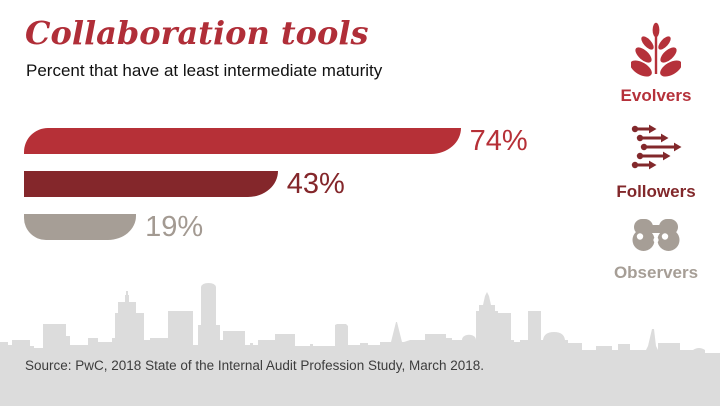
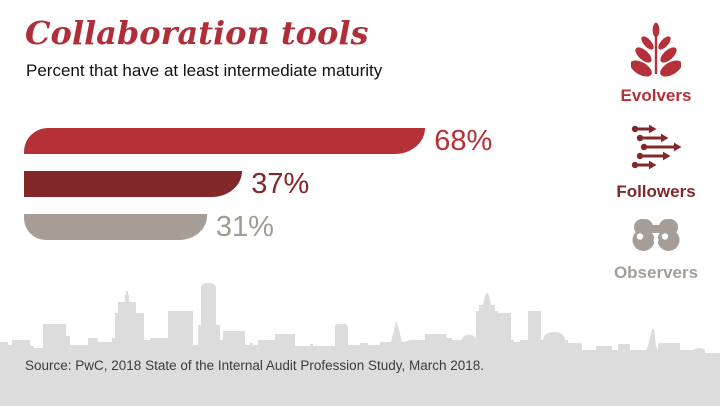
Evolvers: 74% -> 68%
Followers: 43% -> 37%
Observers: 19% -> 31%
